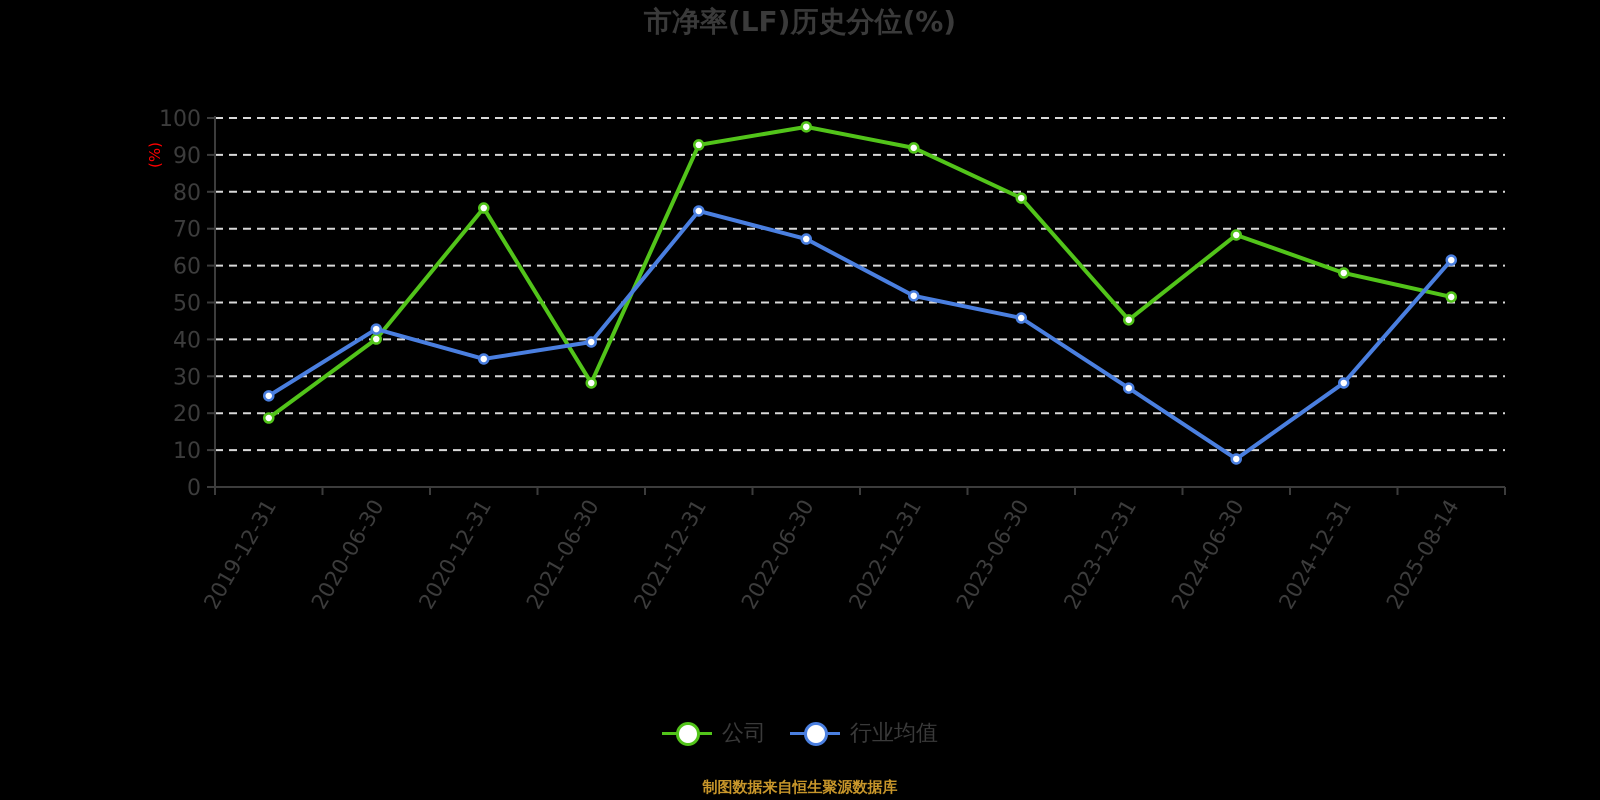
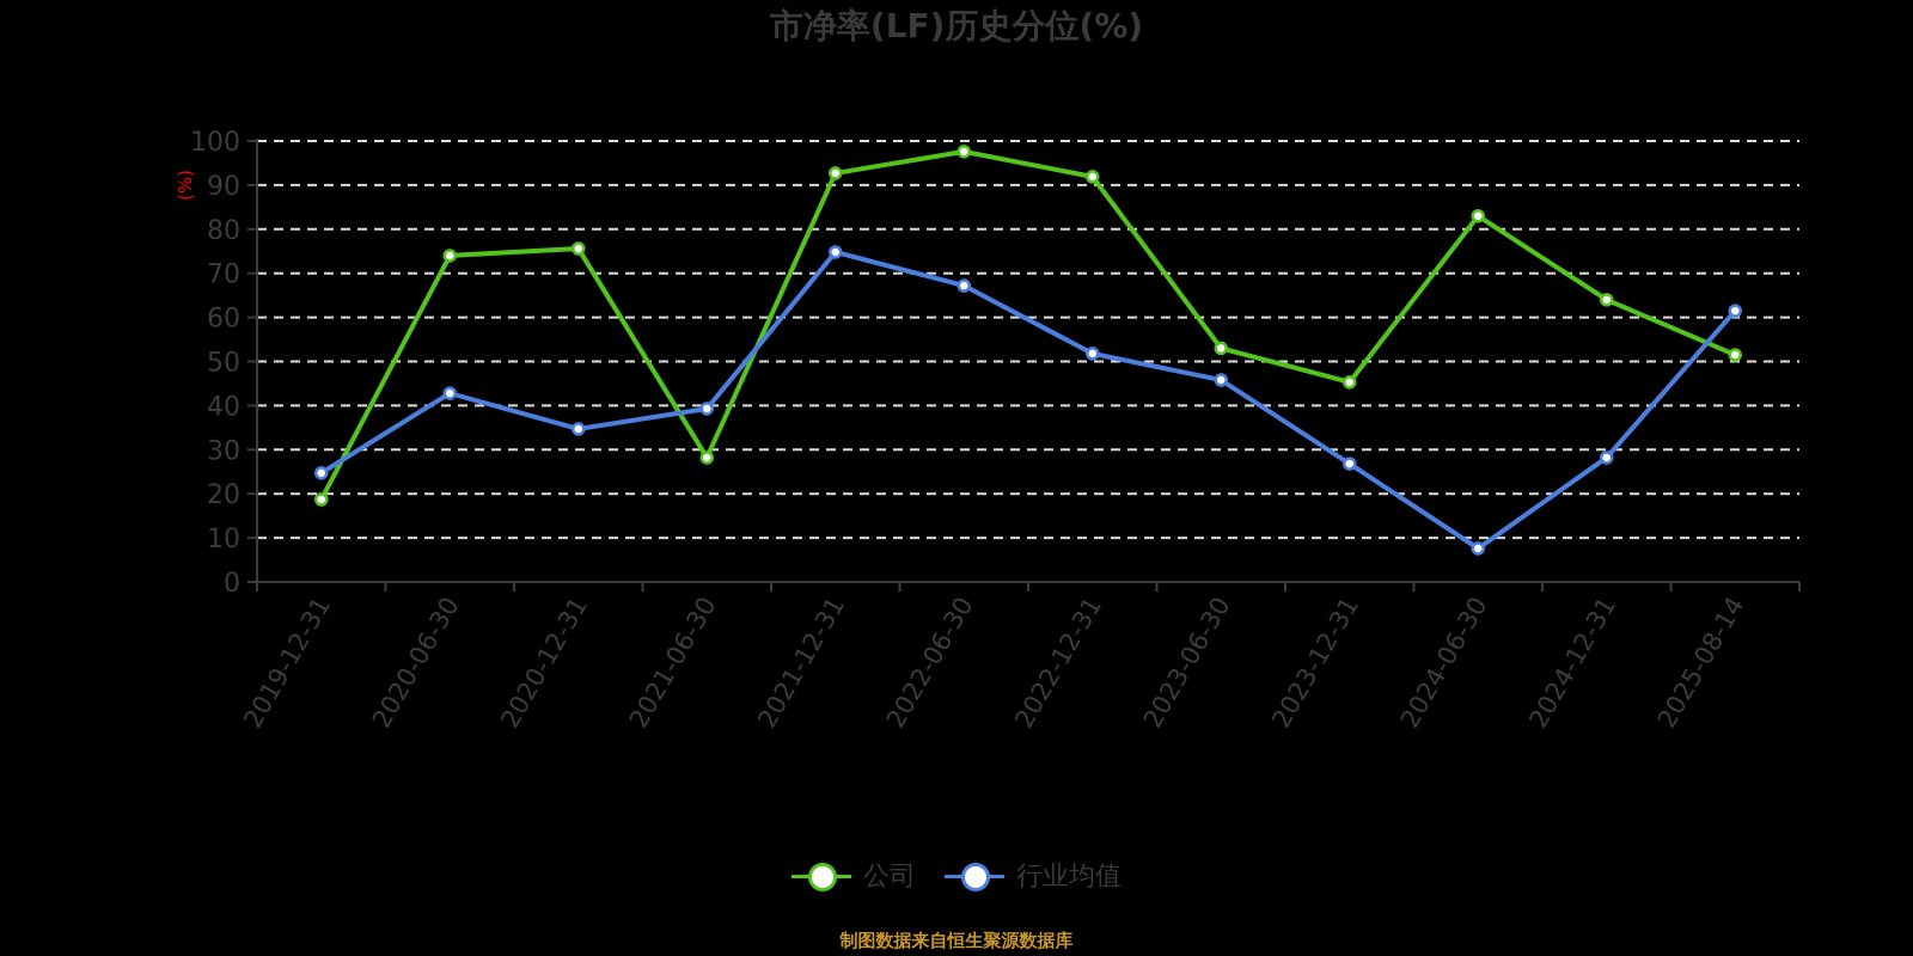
公司/2020-06-30: 40 -> 74
公司/2023-06-30: 78 -> 53
公司/2024-06-30: 68 -> 83
公司/2024-12-31: 58 -> 64
